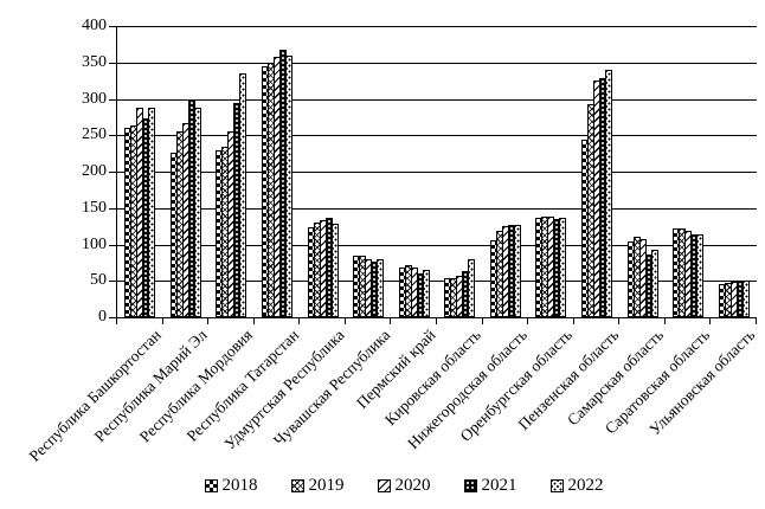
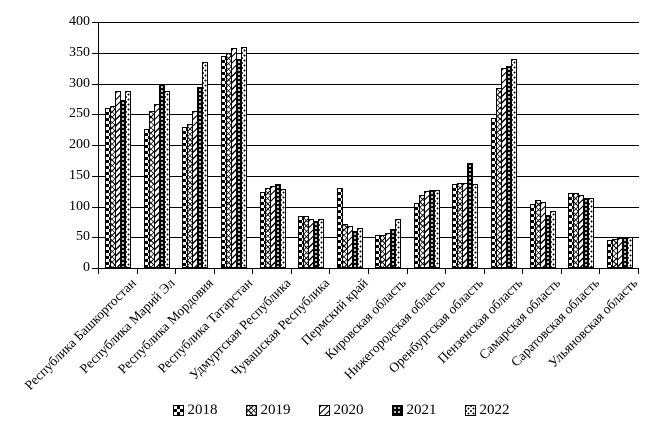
2021/Республика Татарстан: 370 -> 340
2018/Пермский край: 70 -> 130
2021/Оренбургская область: 140 -> 170
